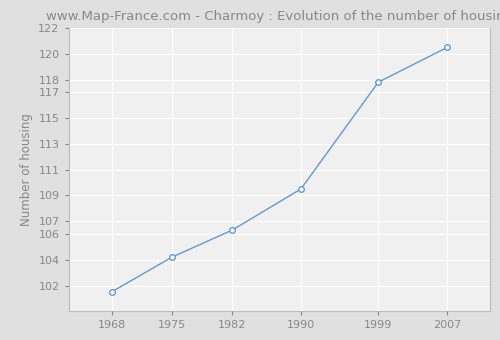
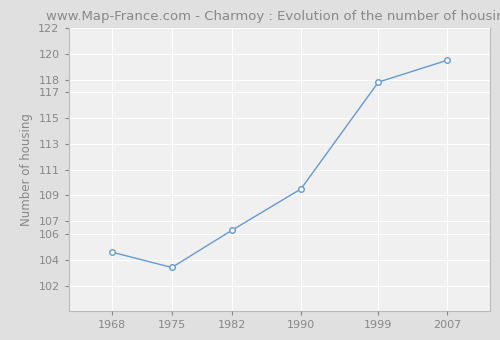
1968: 101.5 -> 104.6
1975: 104.2 -> 103.4
2007: 120.5 -> 119.5
